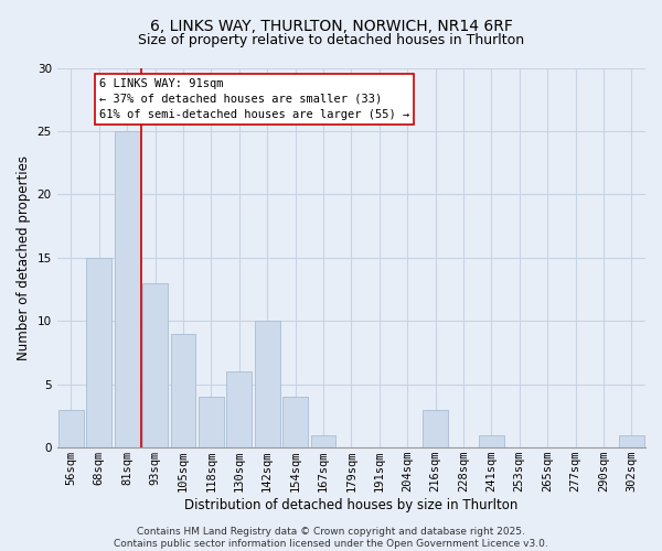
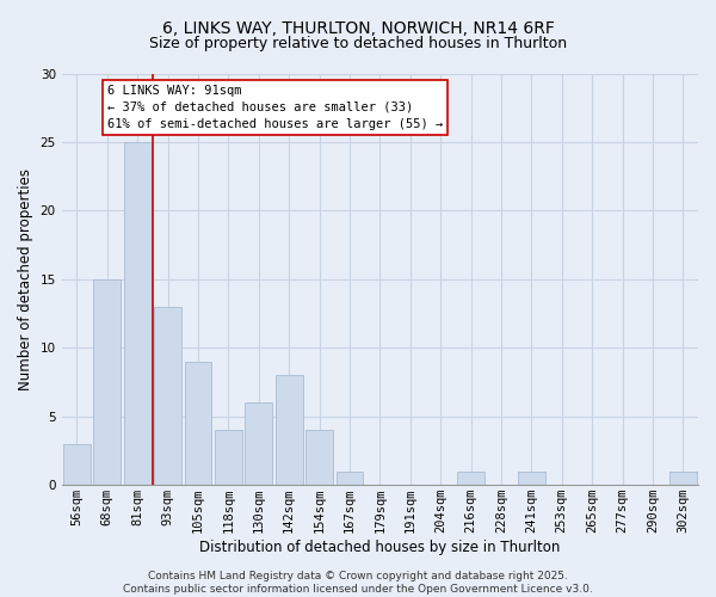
142sqm: 10 -> 8
216sqm: 3 -> 1
